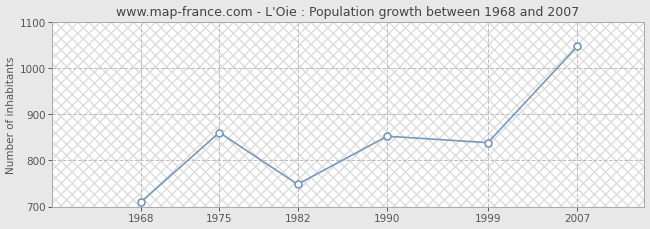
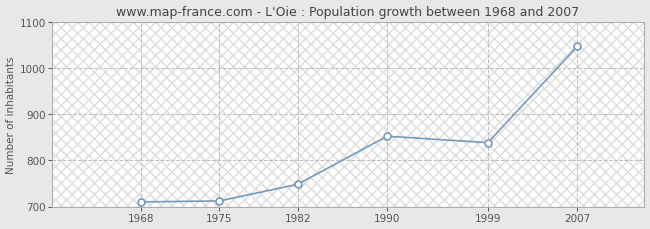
1975: 860 -> 712
